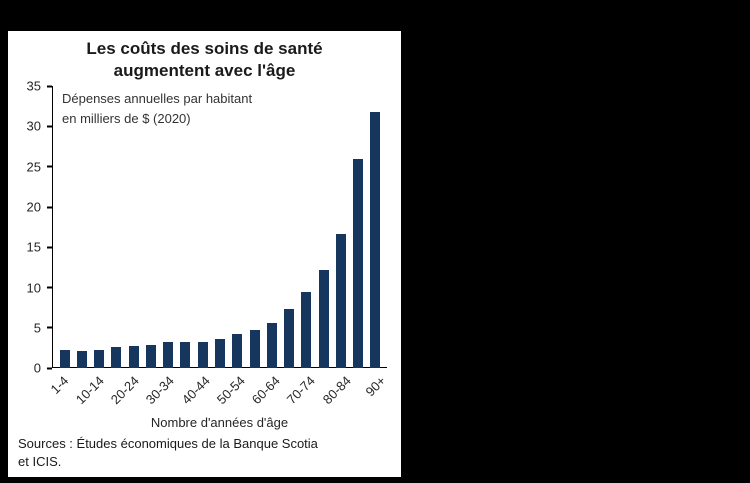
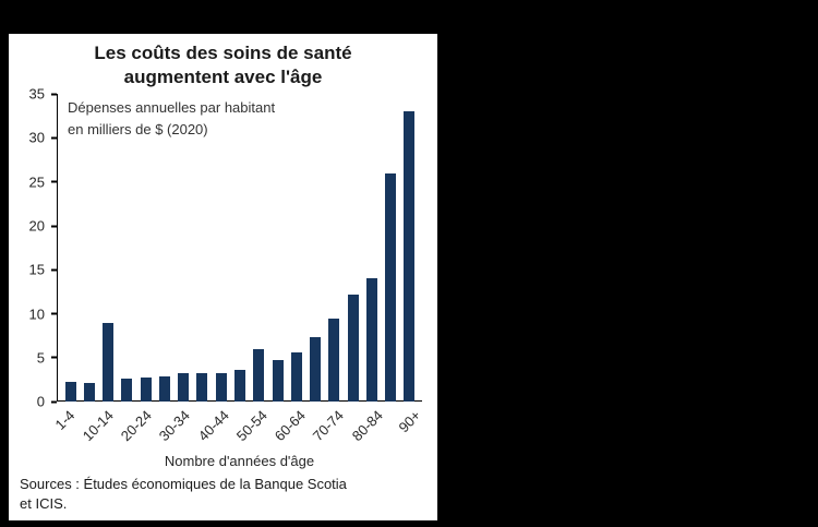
10-14: 2 -> 9
50-54: 4 -> 6
80-84: 17 -> 14
90+: 32 -> 33
